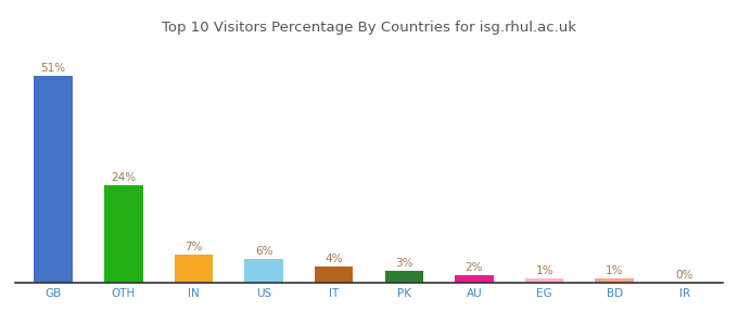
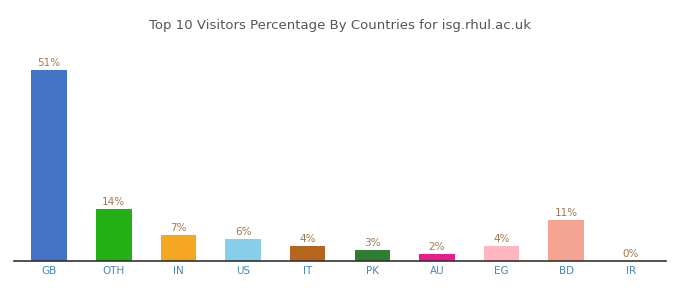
OTH: 24% -> 14%
EG: 1% -> 4%
BD: 1% -> 11%
